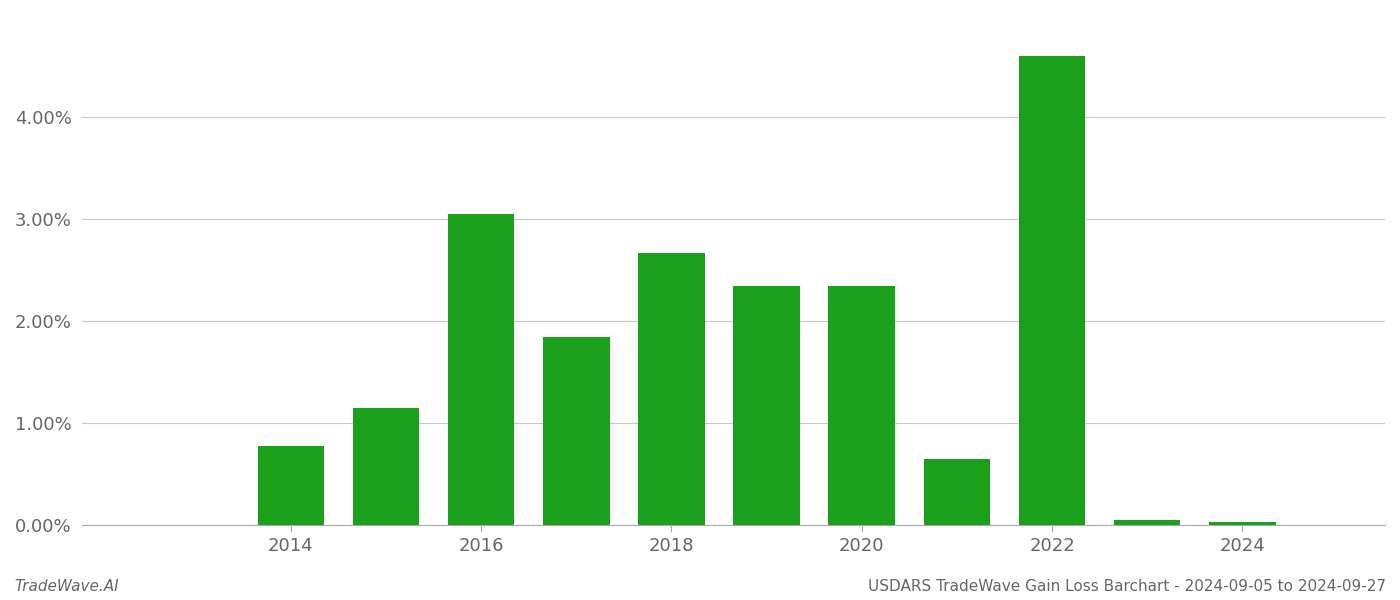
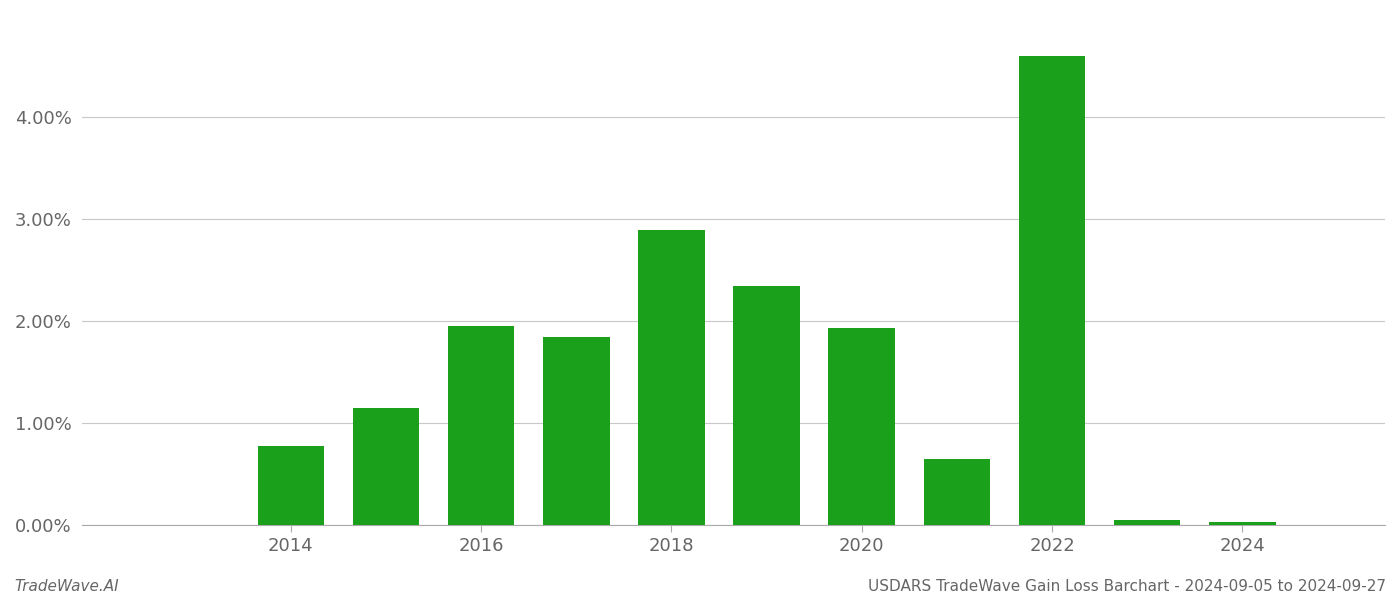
2016: 3.05% -> 1.95%
2018: 2.67% -> 2.89%
2020: 2.34% -> 1.93%
